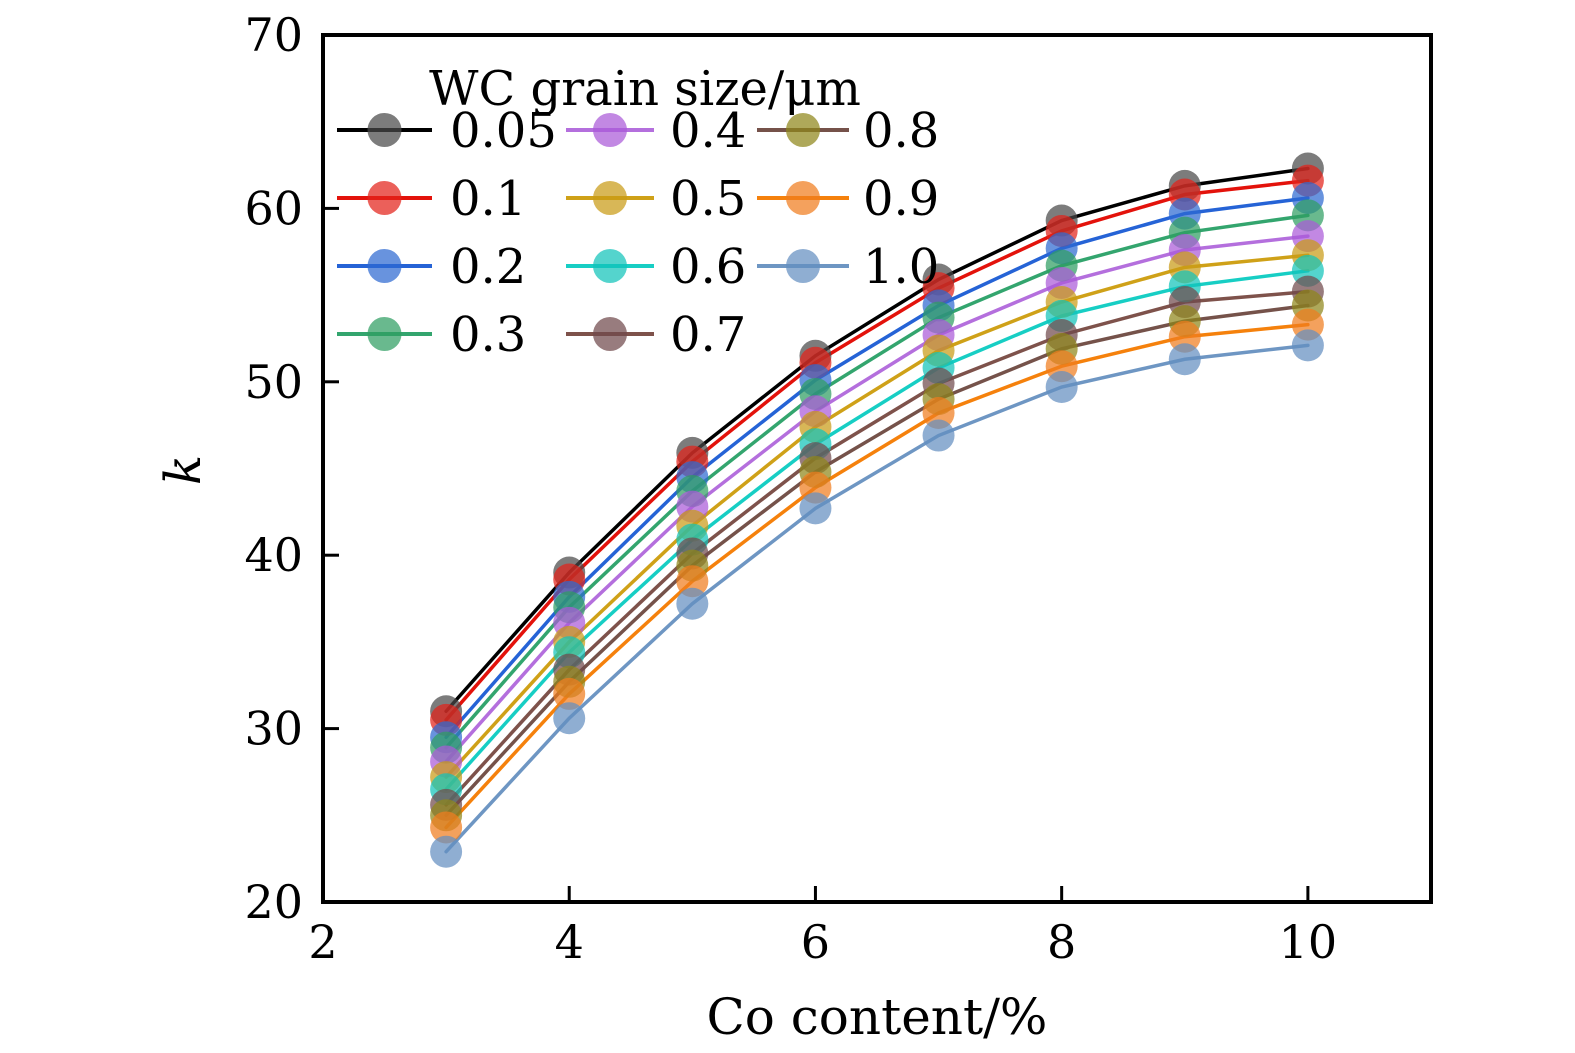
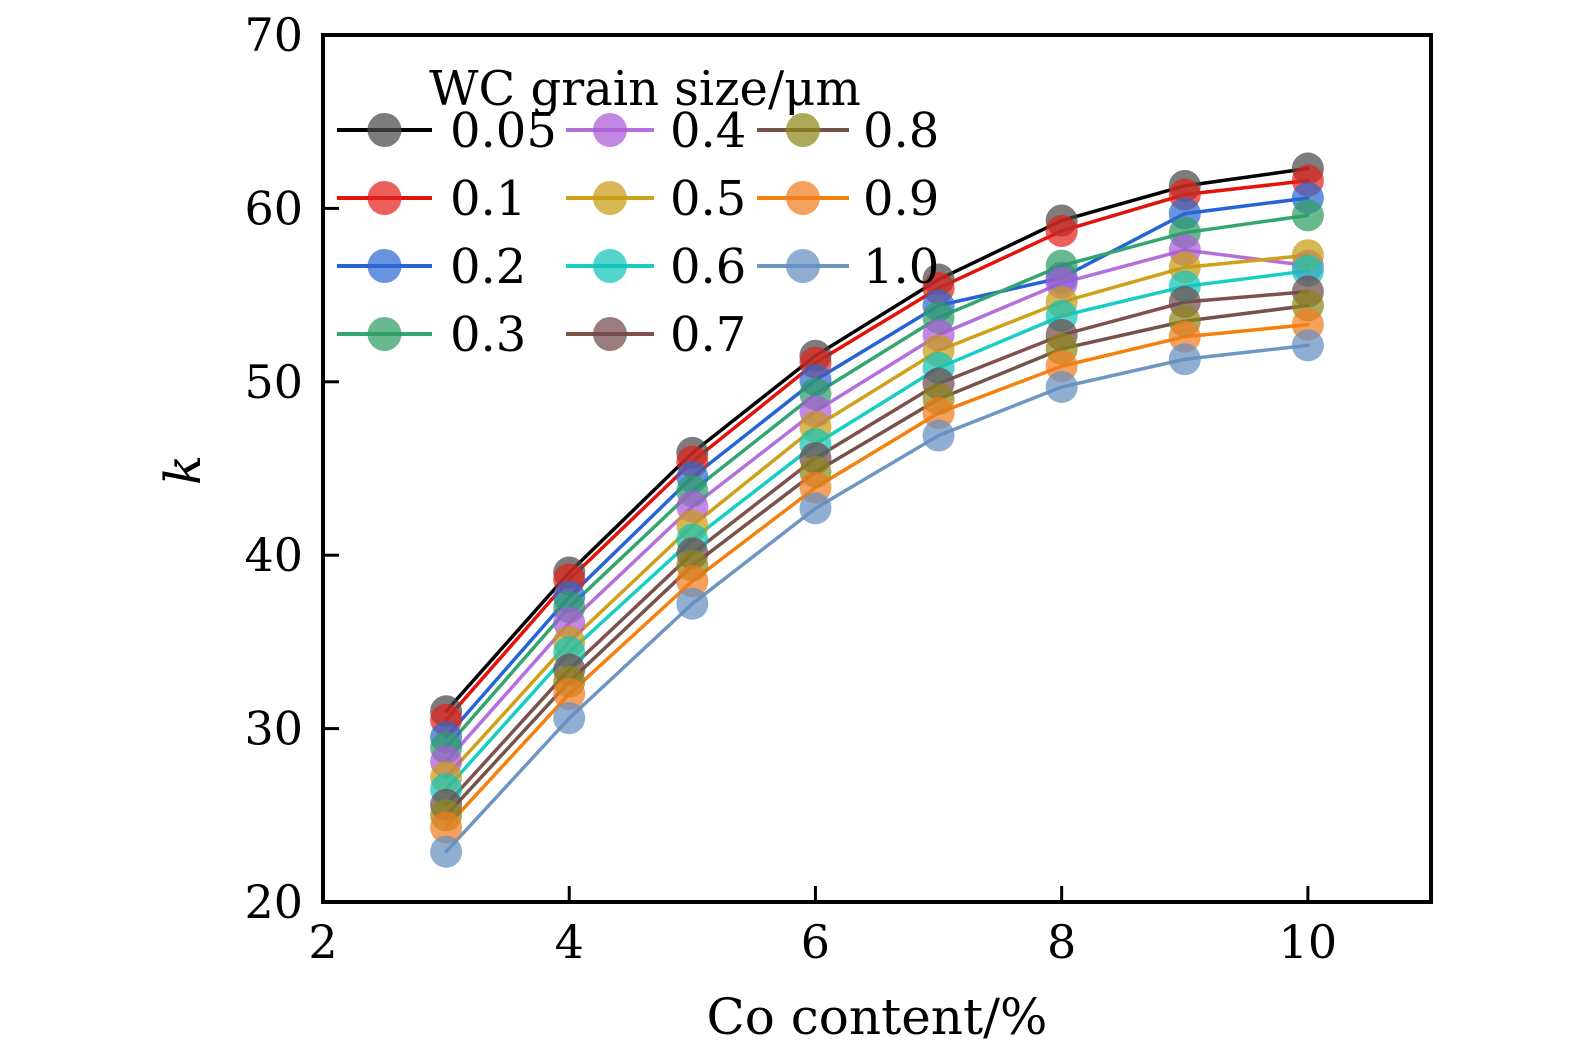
0.2/8: 57.7 -> 56.0
0.4/10: 58.4 -> 56.7
